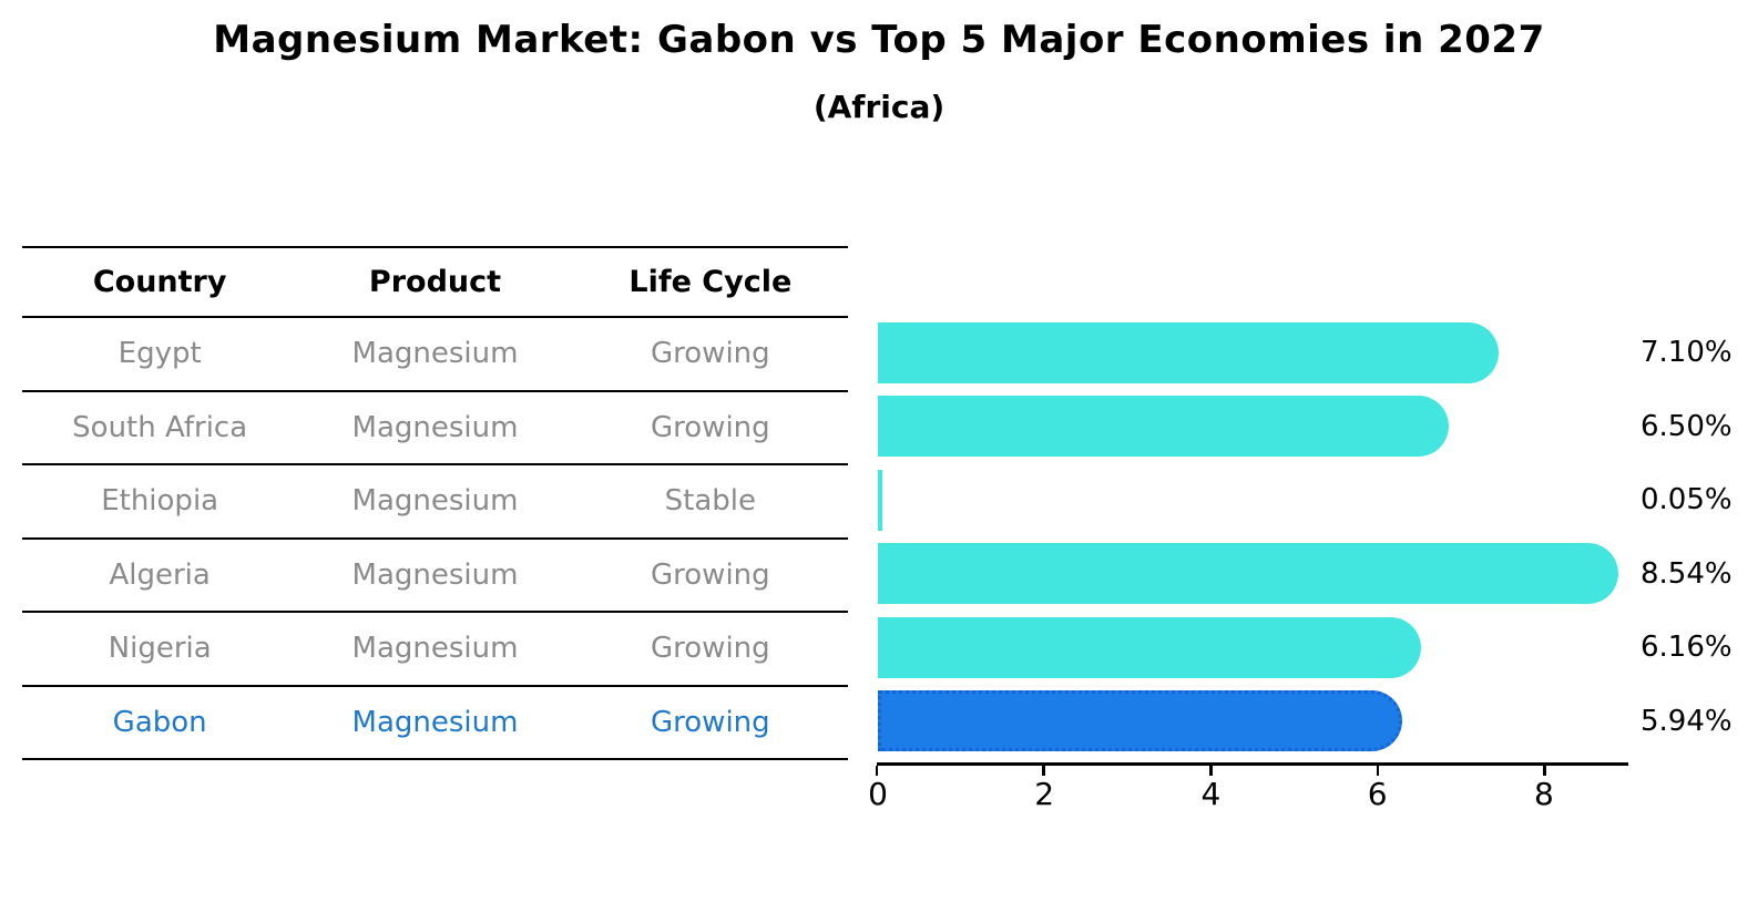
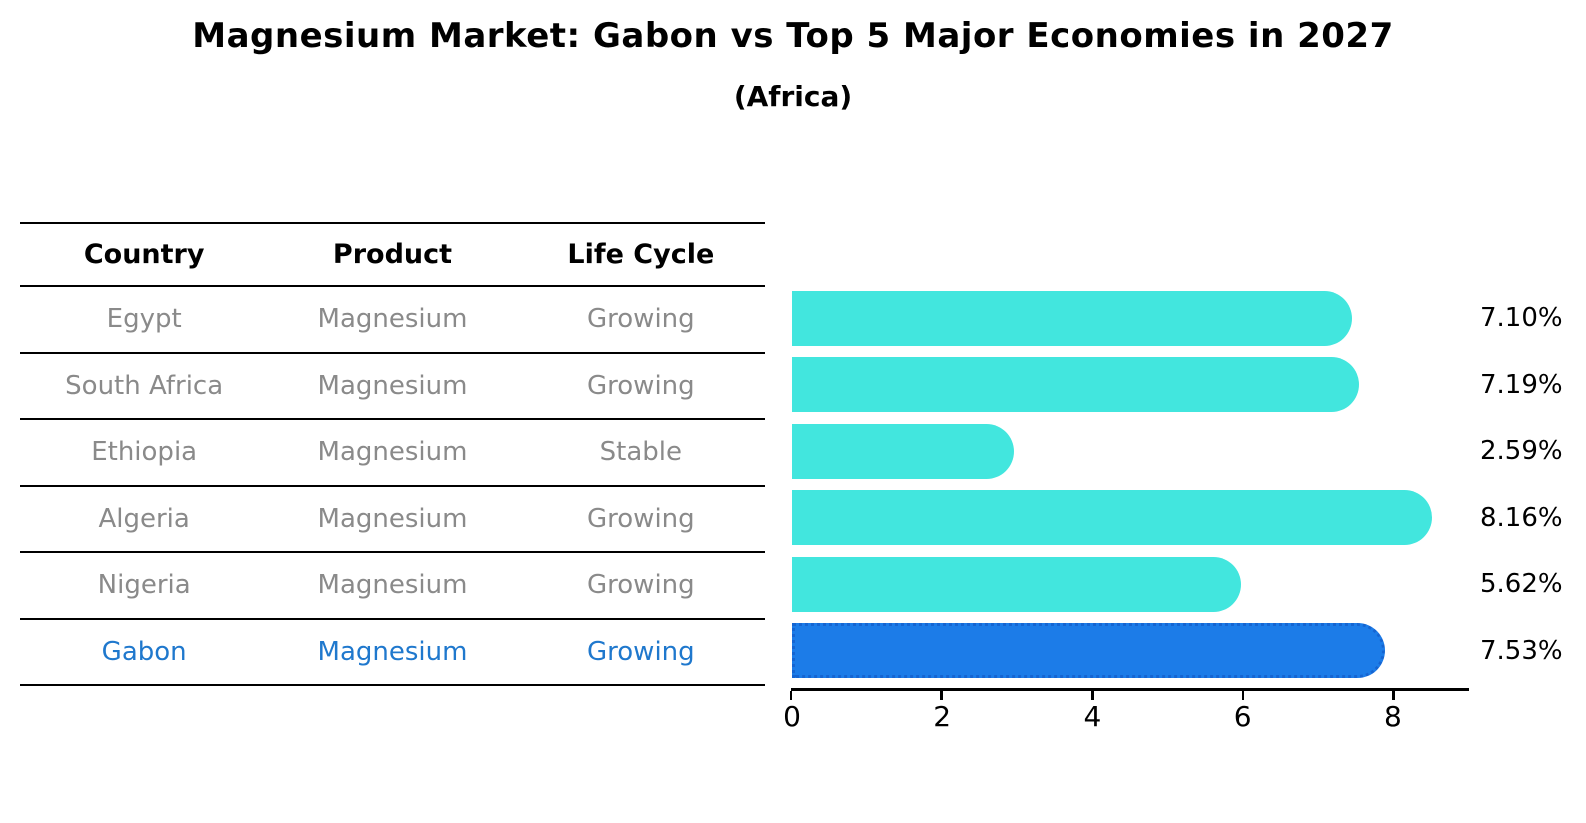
South Africa: 6.50% -> 7.19%
Ethiopia: 0.05% -> 2.59%
Algeria: 8.54% -> 8.16%
Nigeria: 6.16% -> 5.62%
Gabon: 5.94% -> 7.53%
